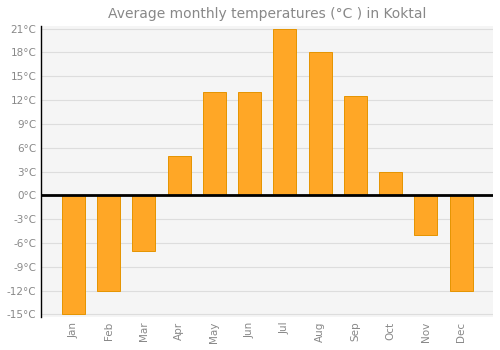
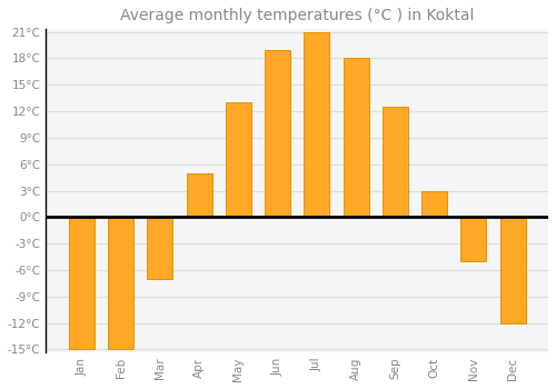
Feb: -12.0°C -> -15.0°C
Jun: 13.0°C -> 19.0°C
